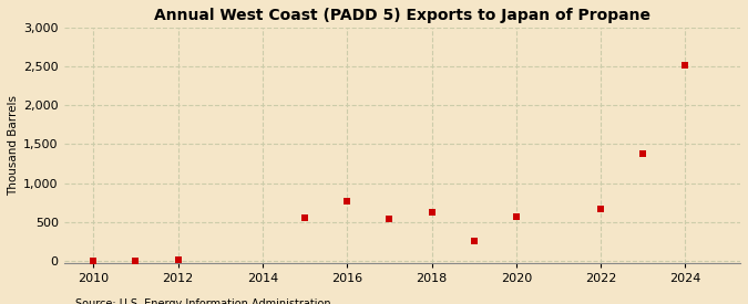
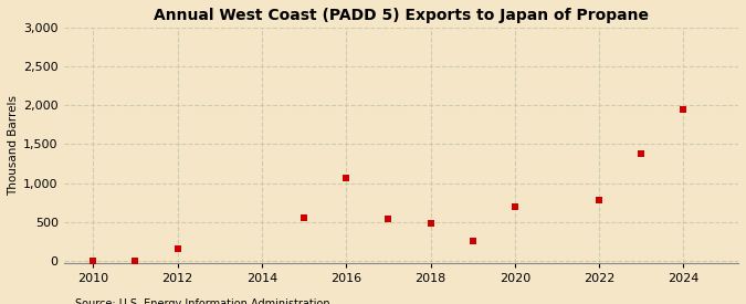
2012: 10 -> 160
2016: 760 -> 1,060
2018: 630 -> 480
2020: 570 -> 700
2022: 670 -> 780
2024: 2,510 -> 1,940
